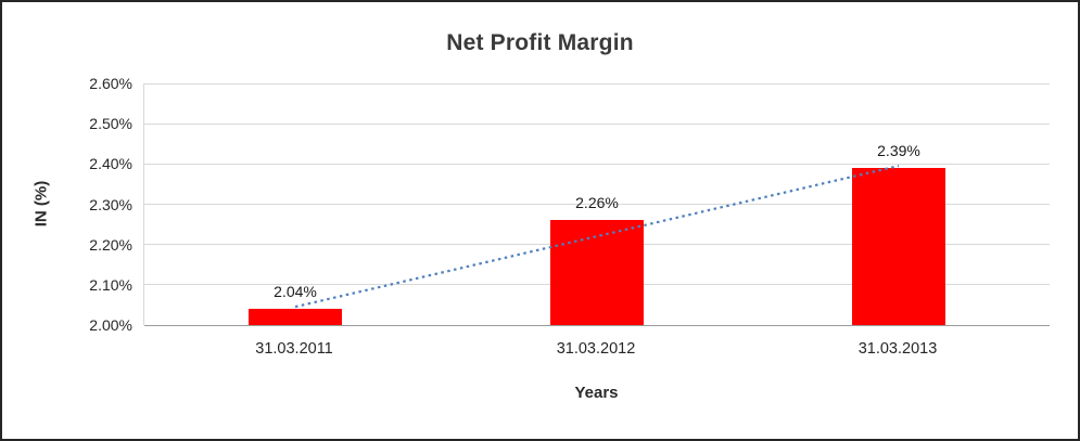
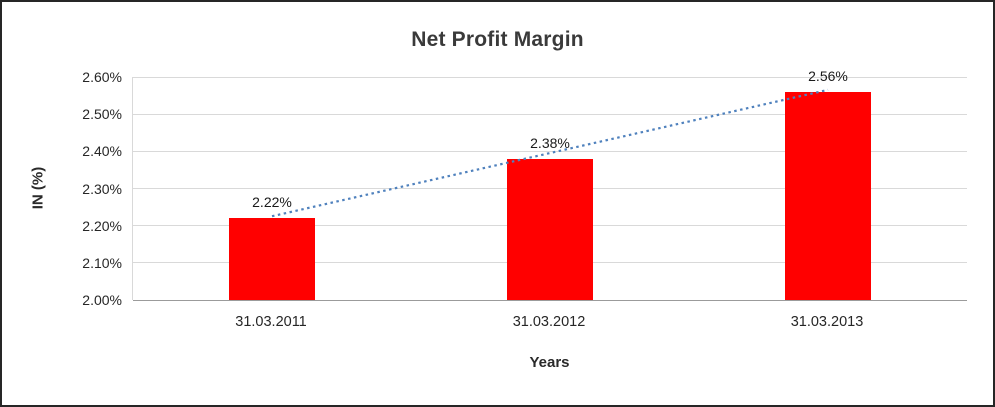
31.03.2011: 2.04% -> 2.22%
31.03.2012: 2.26% -> 2.38%
31.03.2013: 2.39% -> 2.56%
